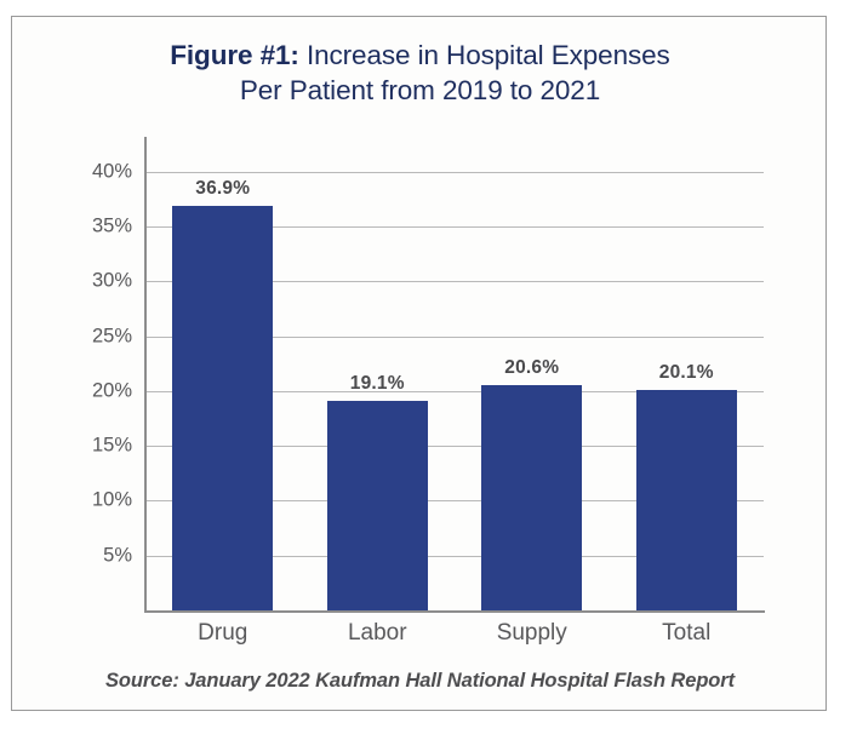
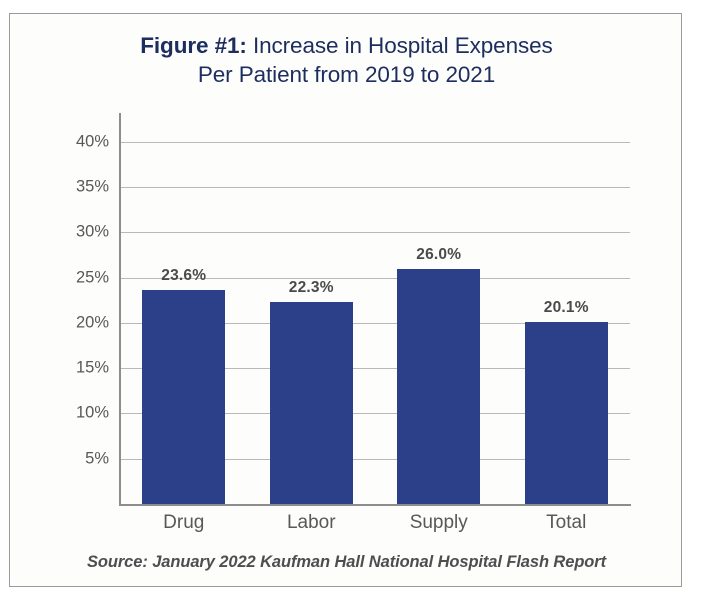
Drug: 36.9% -> 23.6%
Labor: 19.1% -> 22.3%
Supply: 20.6% -> 26.0%
